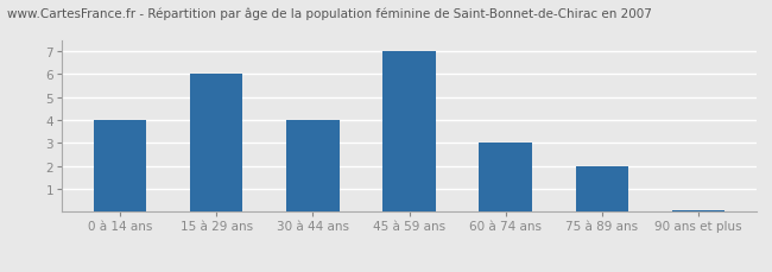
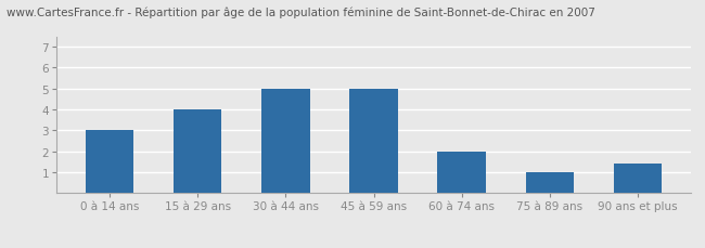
0 à 14 ans: 4.0 -> 3.0
15 à 29 ans: 6.0 -> 4.0
30 à 44 ans: 4.0 -> 5.0
45 à 59 ans: 7.0 -> 5.0
60 à 74 ans: 3.0 -> 2.0
75 à 89 ans: 2.0 -> 1.0
90 ans et plus: 0.1 -> 1.4
